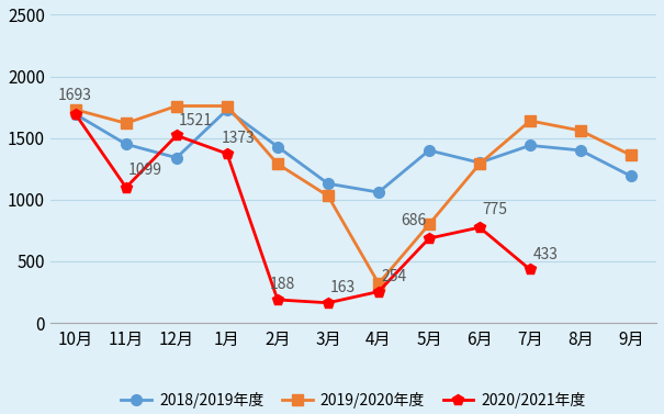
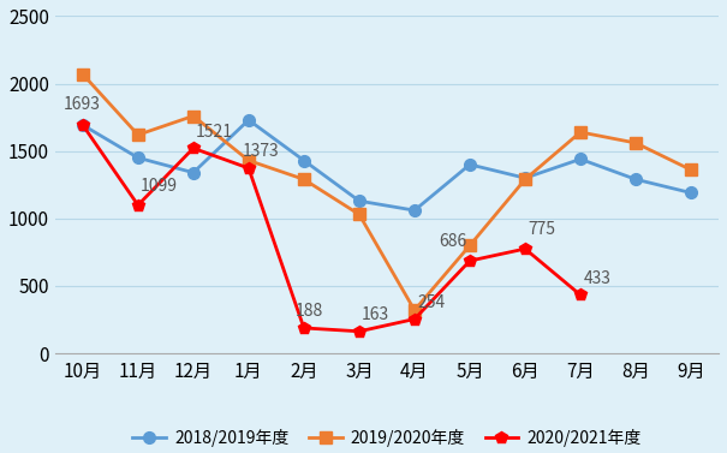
2019/2020年度/10月: 1730 -> 2070
2019/2020年度/1月: 1760 -> 1430
2018/2019年度/8月: 1400 -> 1290
